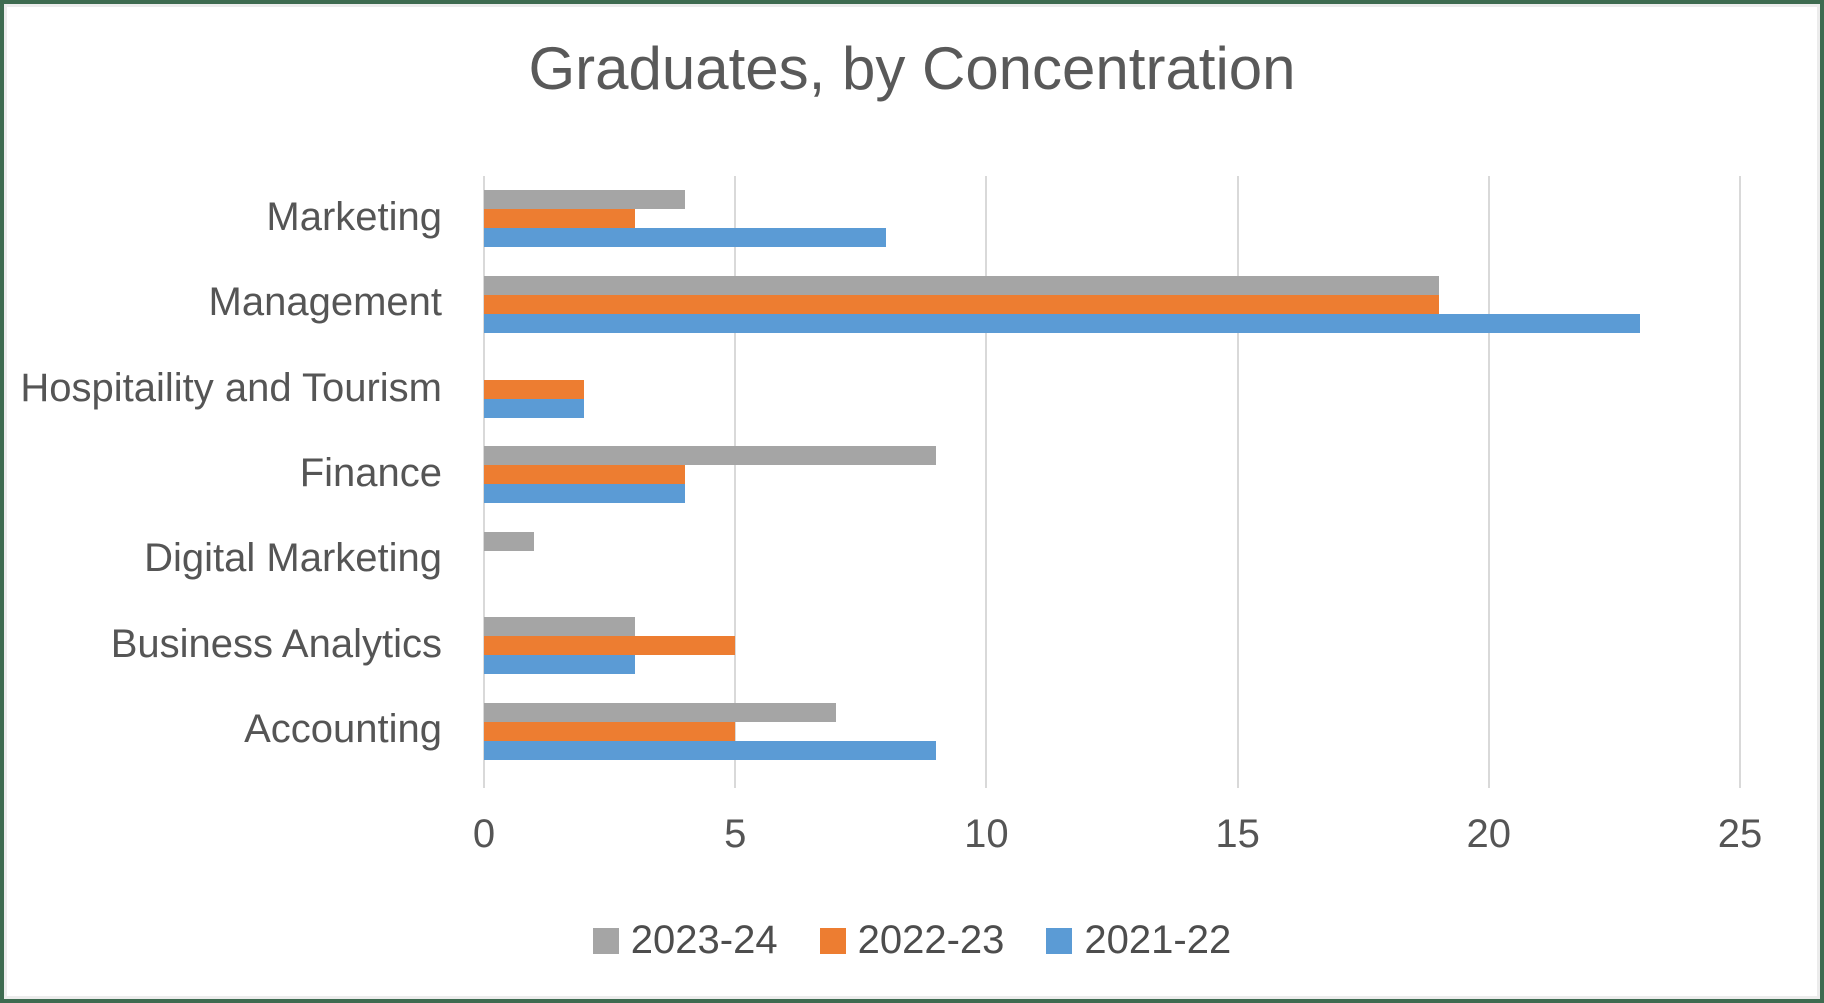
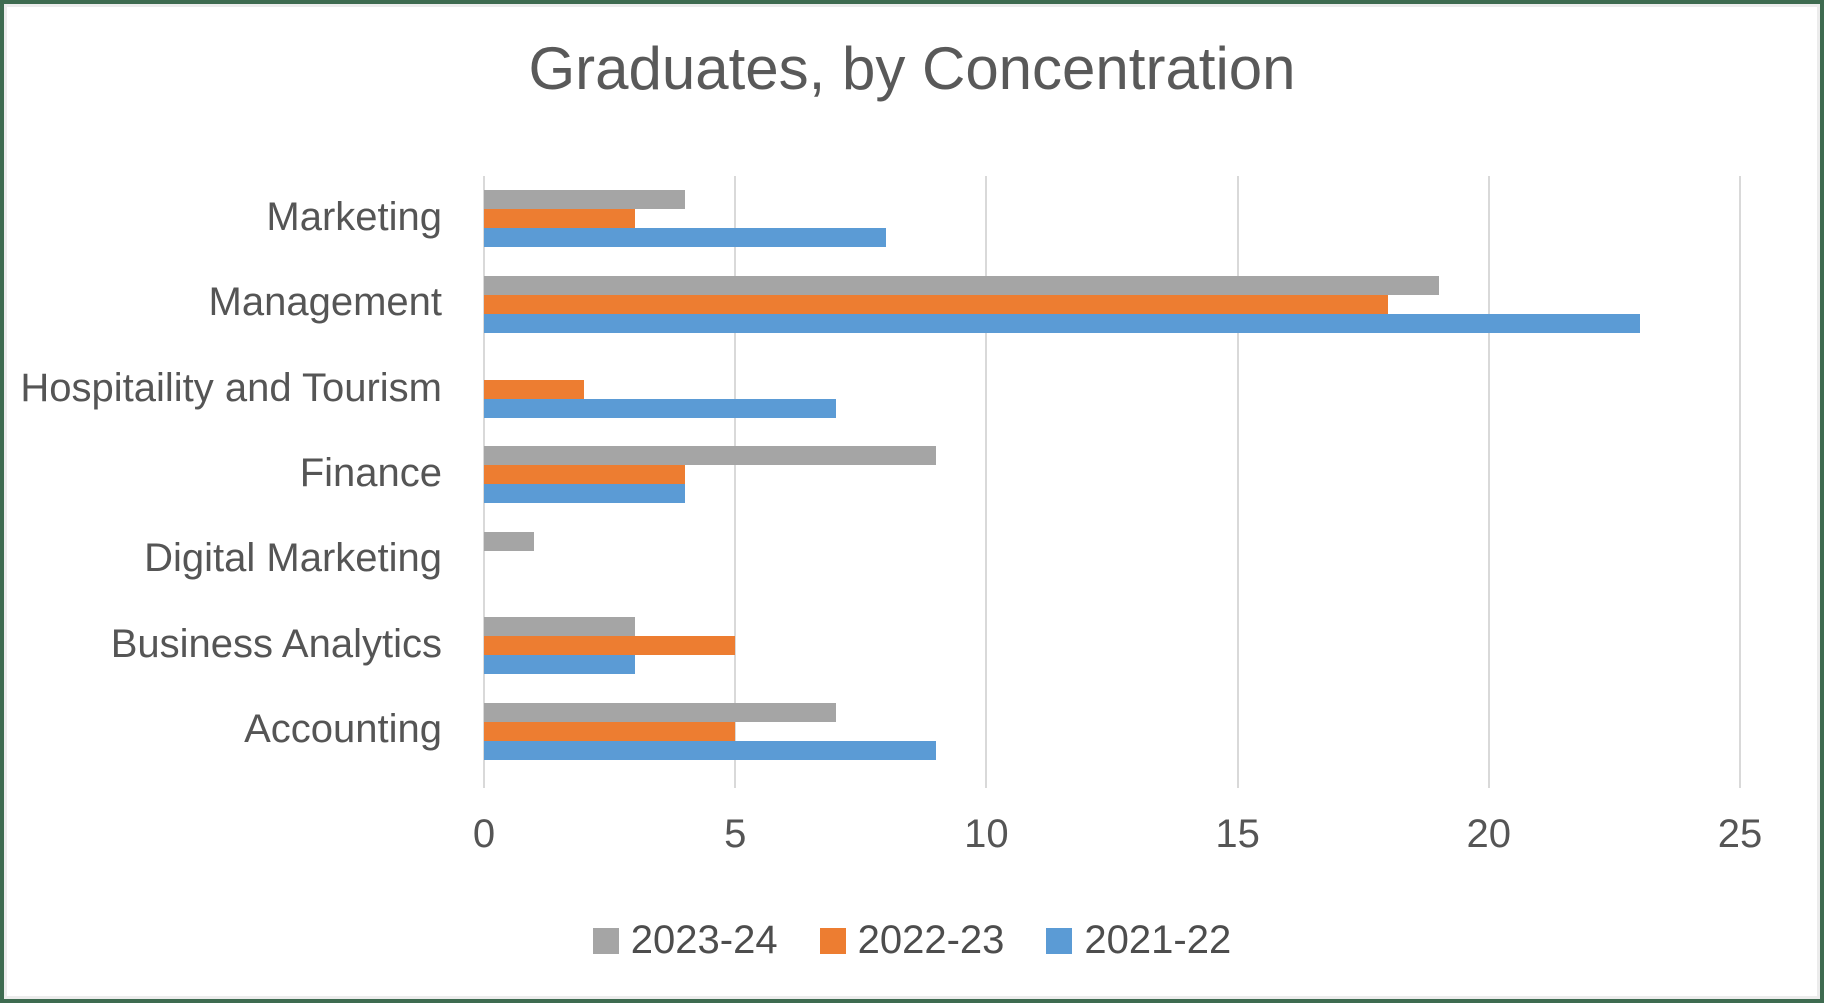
2022-23/Management: 19 -> 18
2021-22/Hospitaility and Tourism: 2 -> 7
